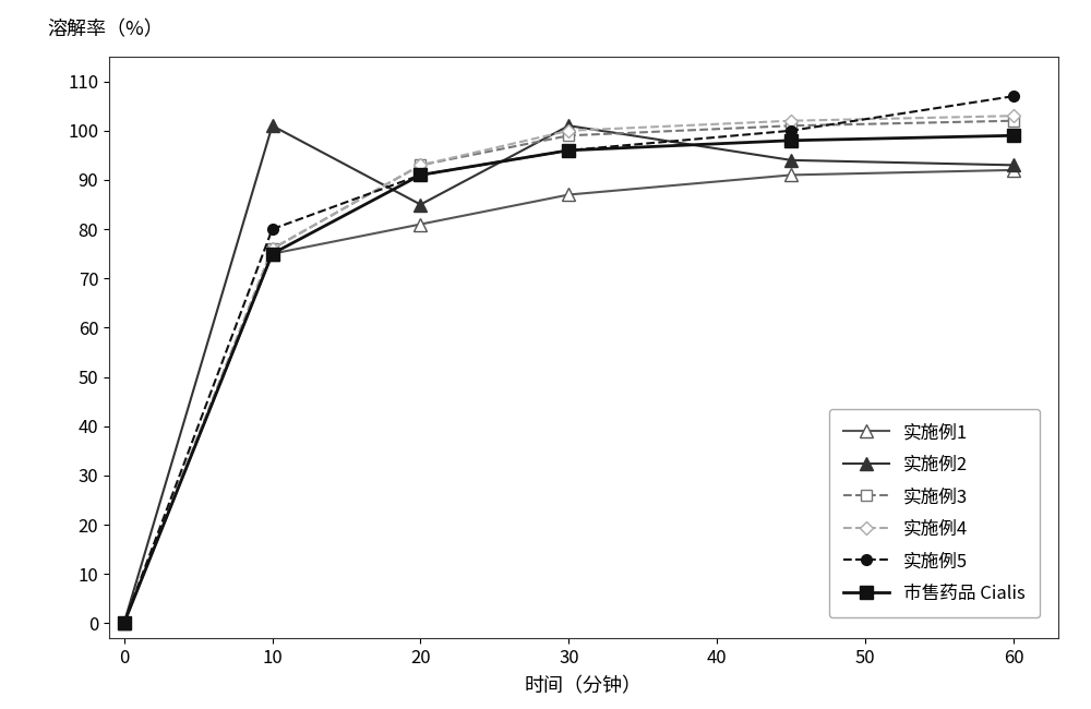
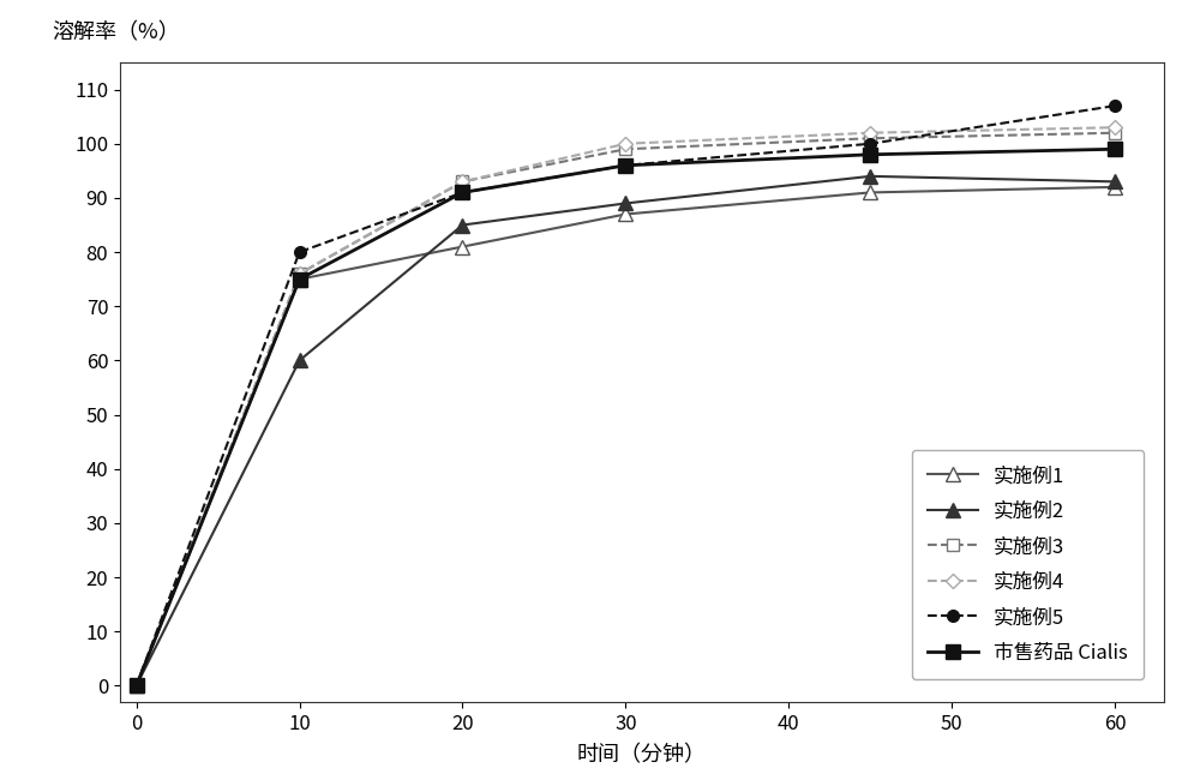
实施例2/10: 101 -> 60
实施例2/30: 101 -> 89
